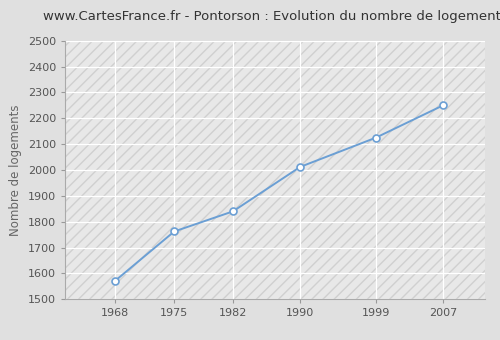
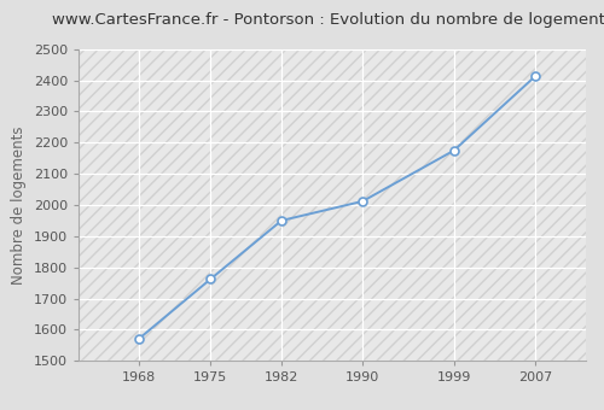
1982: 1840 -> 1950
1999: 2125 -> 2175
2007: 2250 -> 2413
